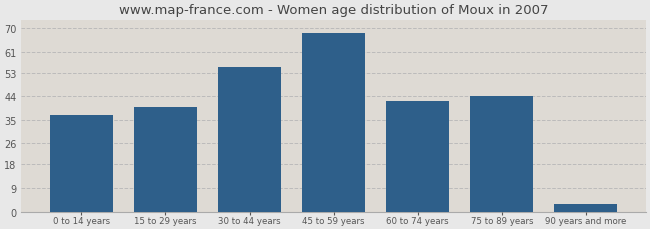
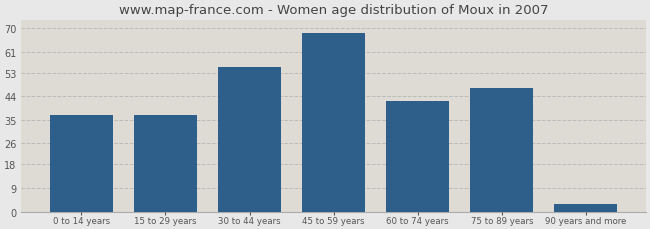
15 to 29 years: 40 -> 37
75 to 89 years: 44 -> 47
